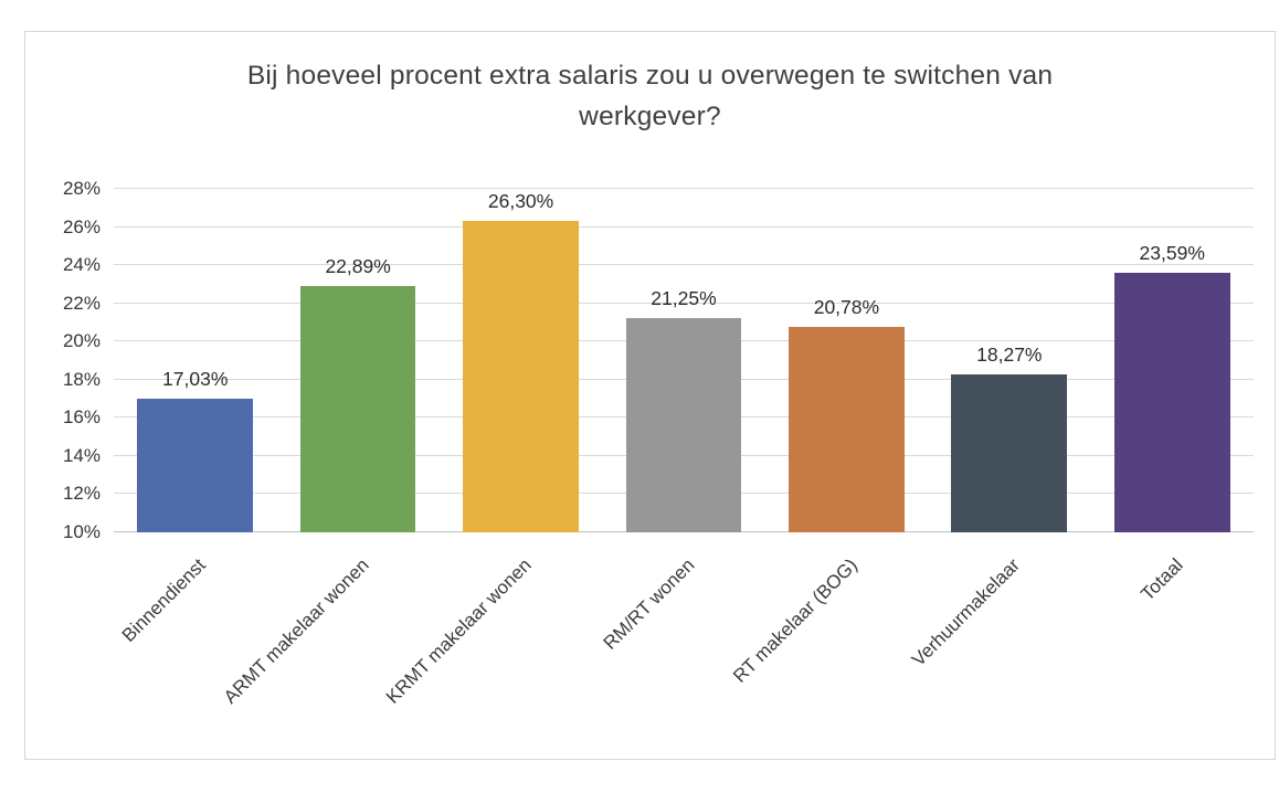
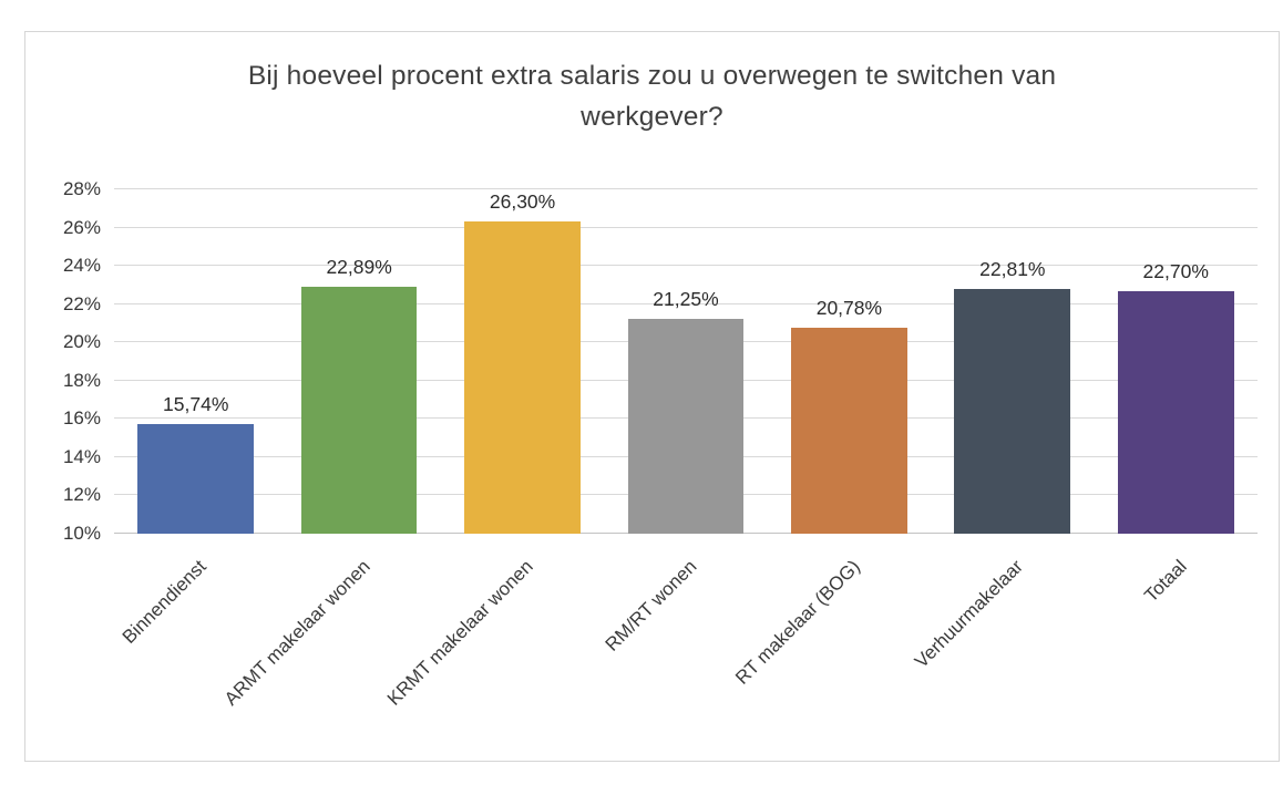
Binnendienst: 17,03% -> 15,74%
Verhuurmakelaar: 18,27% -> 22,81%
Totaal: 23,59% -> 22,70%
